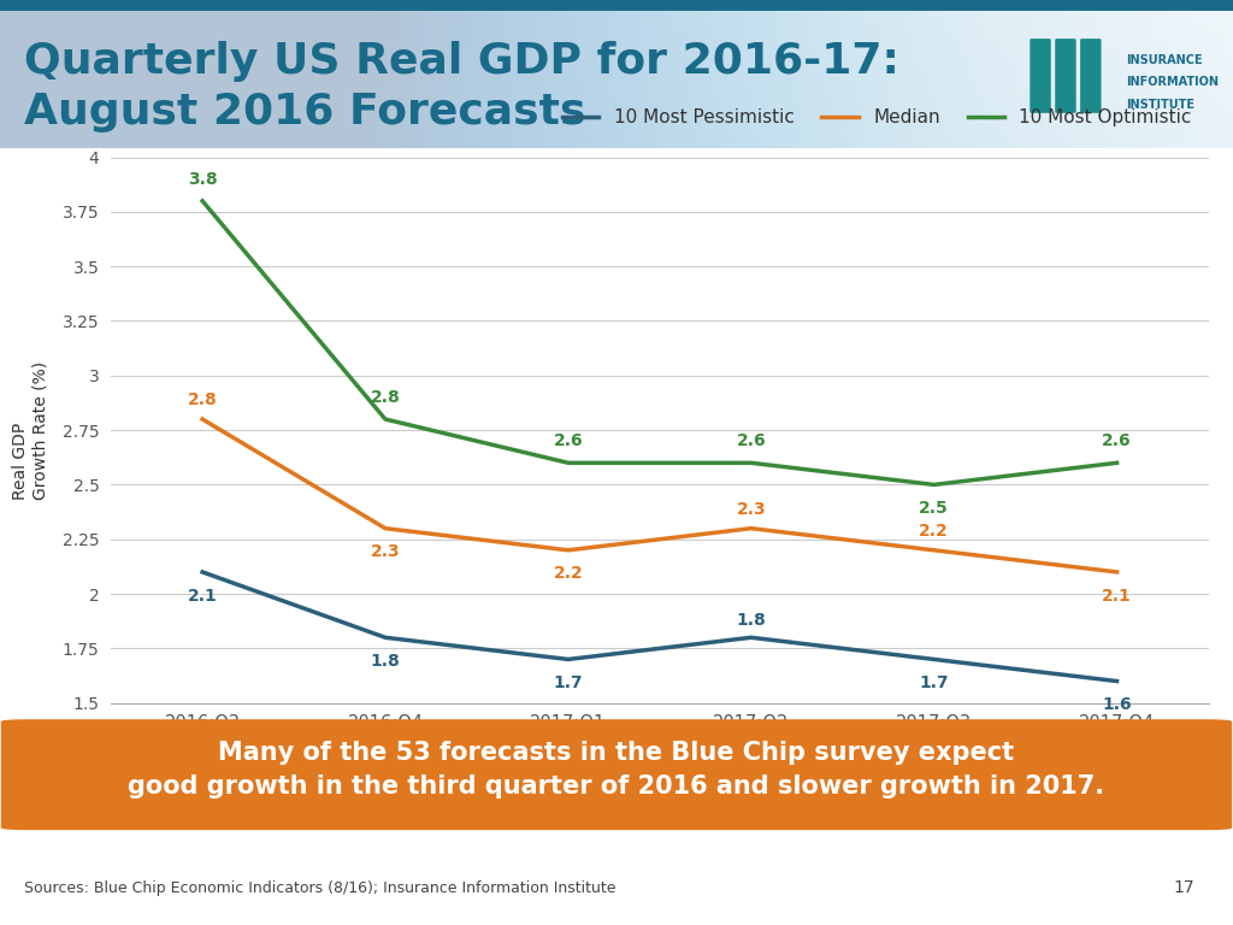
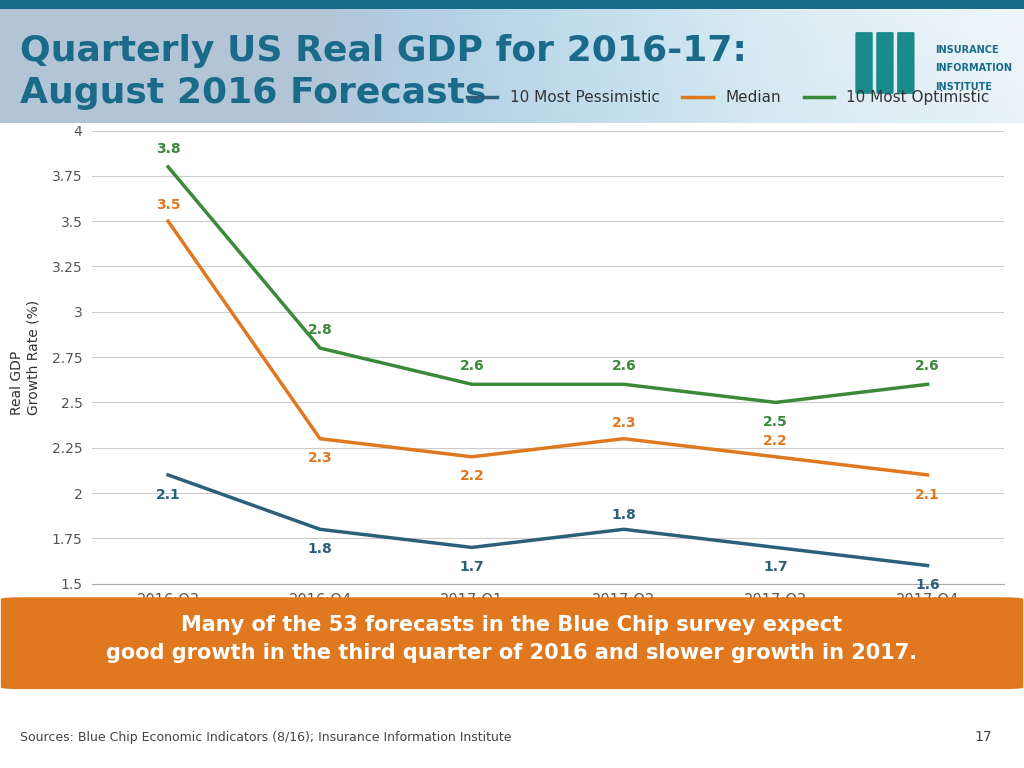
Median/2016:Q3: 2.8 -> 3.5
